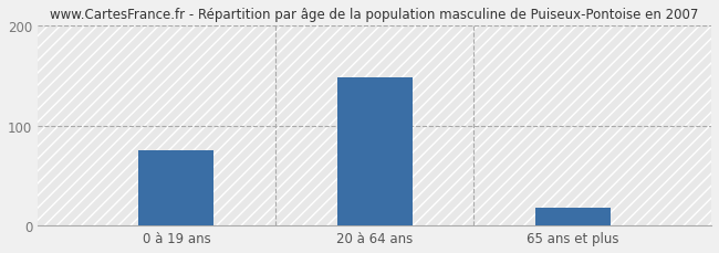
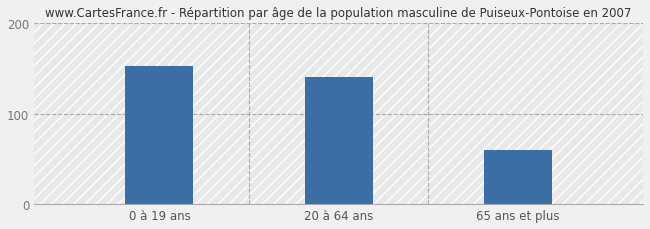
0 à 19 ans: 75 -> 152
20 à 64 ans: 148 -> 140
65 ans et plus: 18 -> 60
